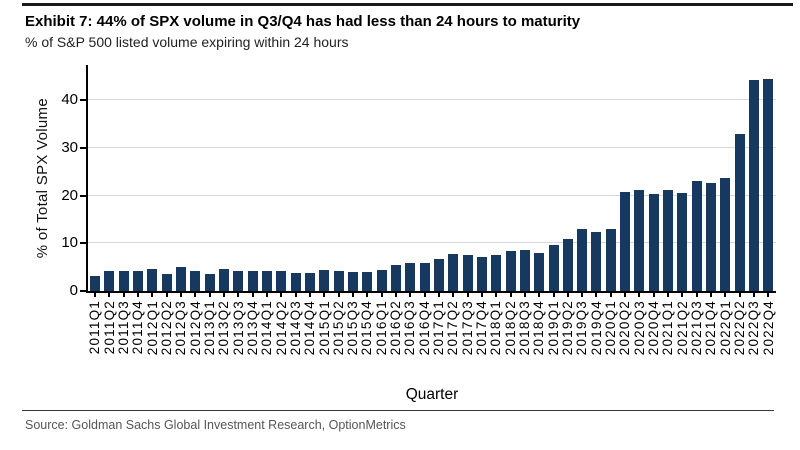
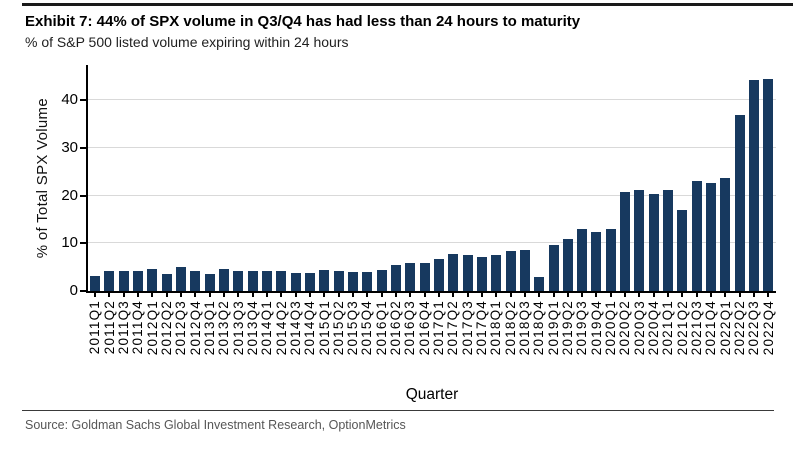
2018Q4: 8 -> 3
2021Q2: 21 -> 17
2022Q2: 33 -> 37
